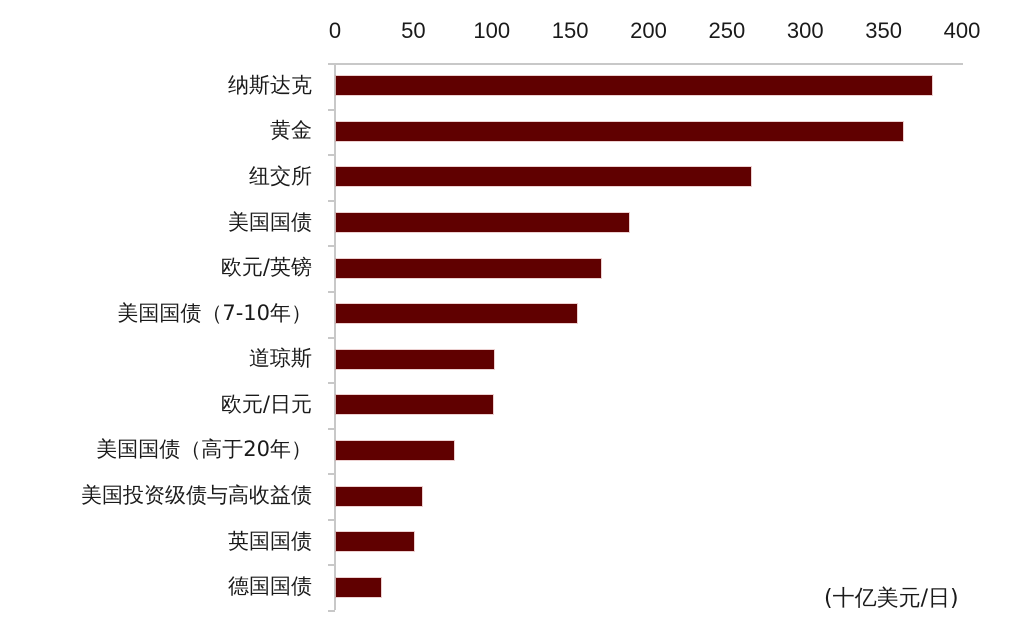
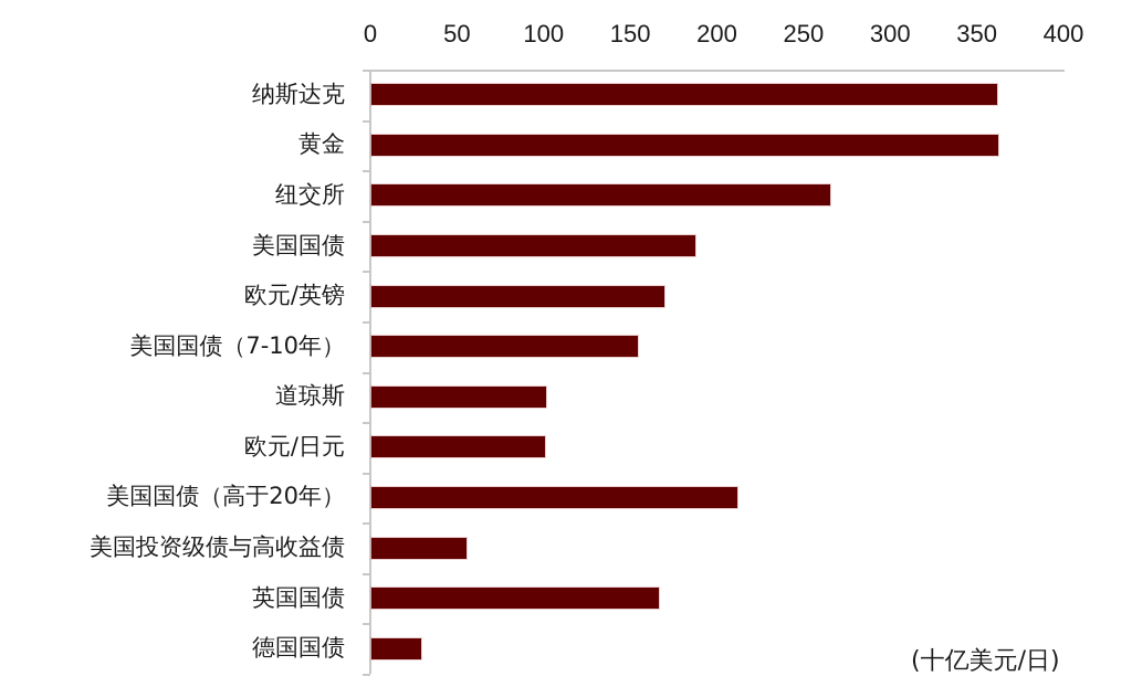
纳斯达克: 380 -> 361
美国国债（高于20年）: 75 -> 211
英国国债: 50 -> 166
